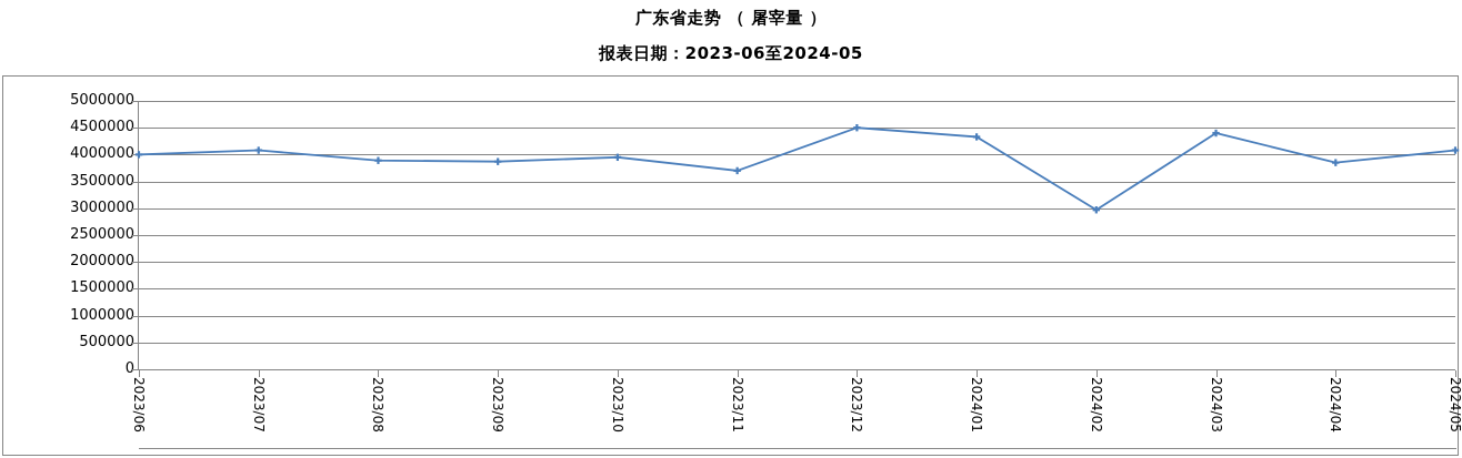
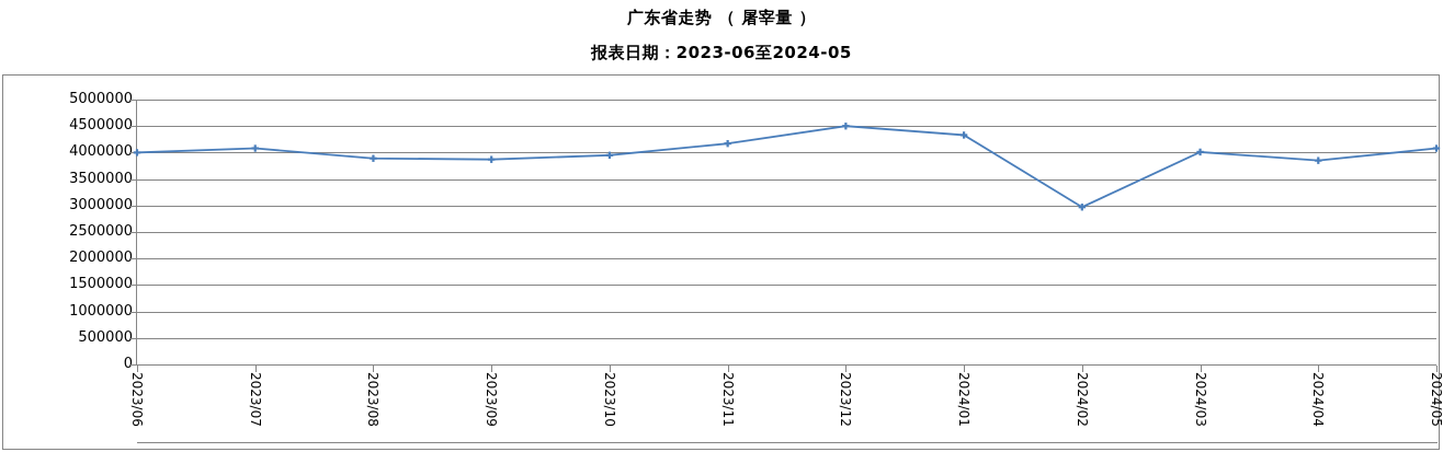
2023/11: 3700000 -> 4200000
2024/03: 4400000 -> 4000000
